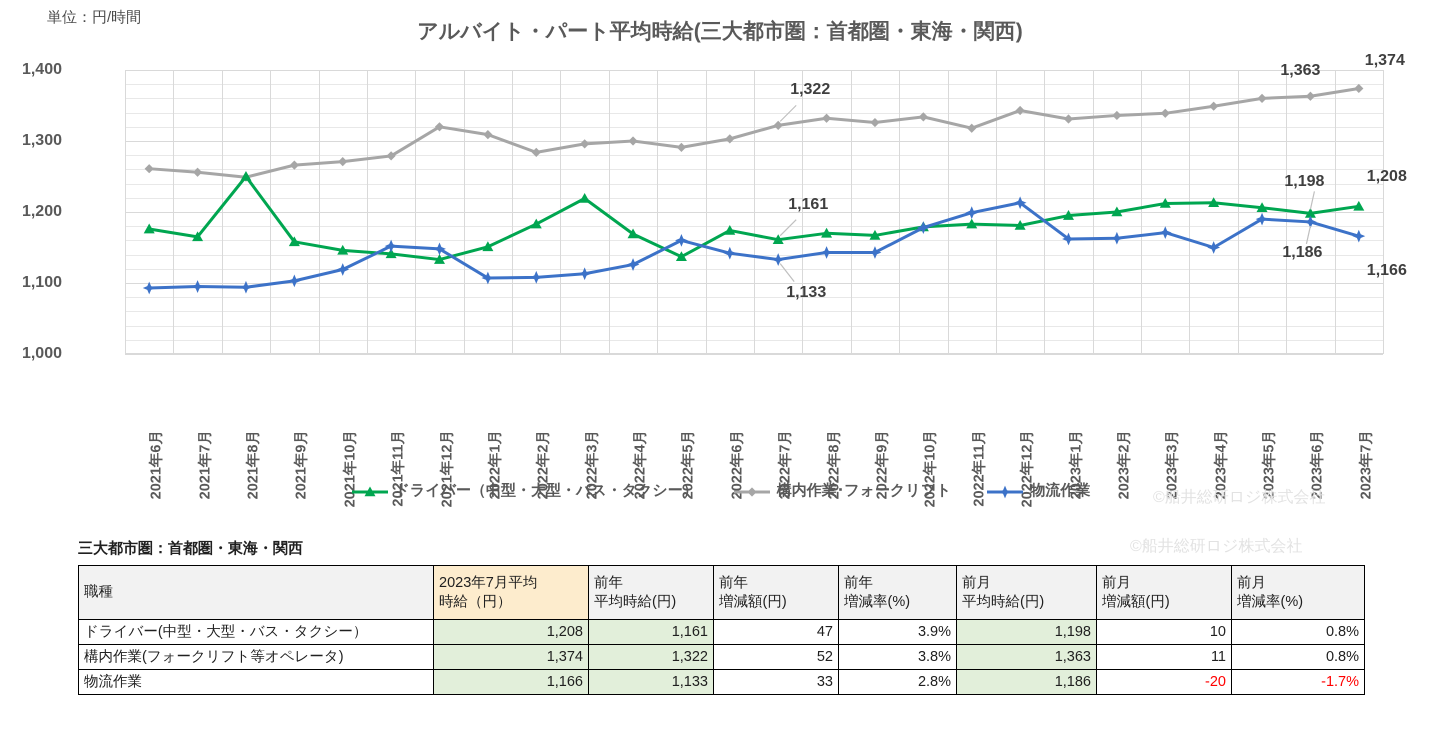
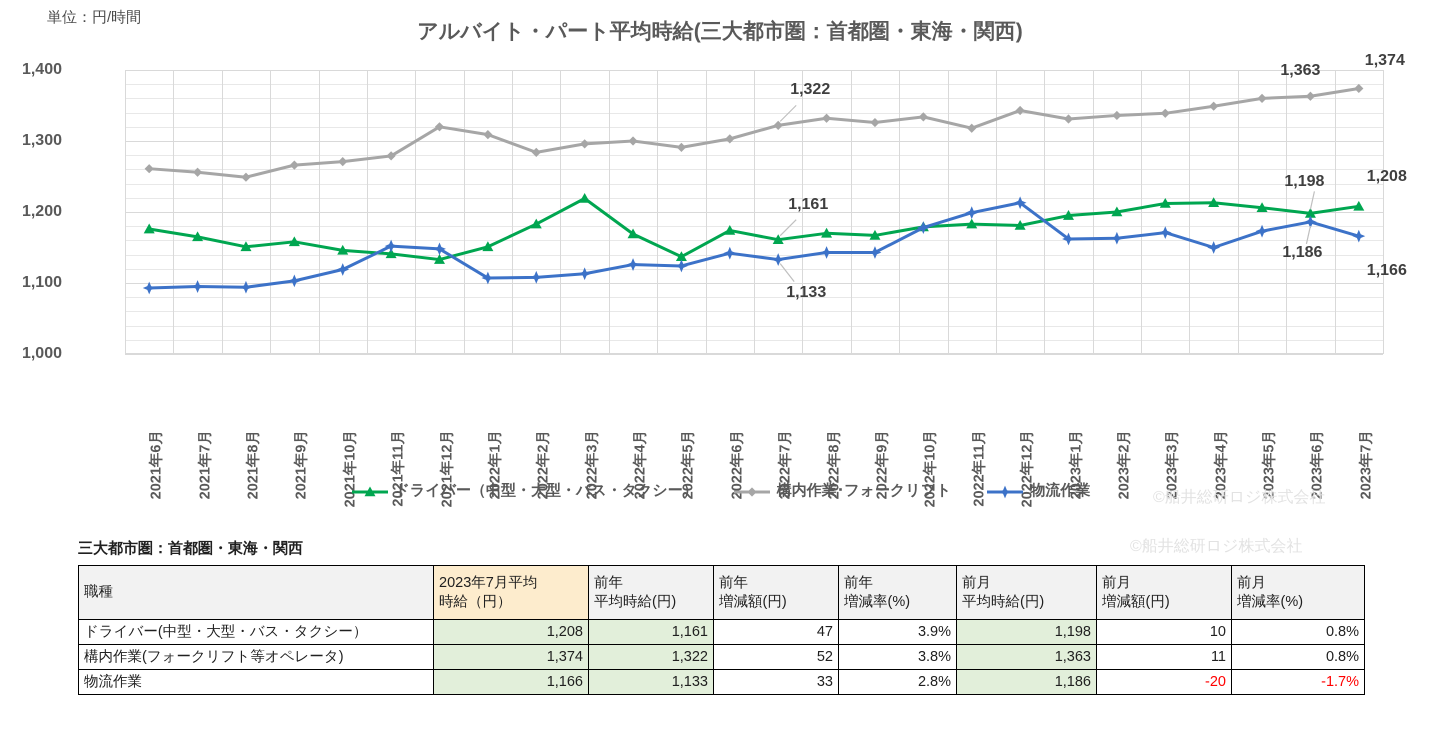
ドライバー（中型・大型・バス・タクシー）/2021年8月: 1250 -> 1150
物流作業/2022年5月: 1160 -> 1120
物流作業/2023年5月: 1190 -> 1170
